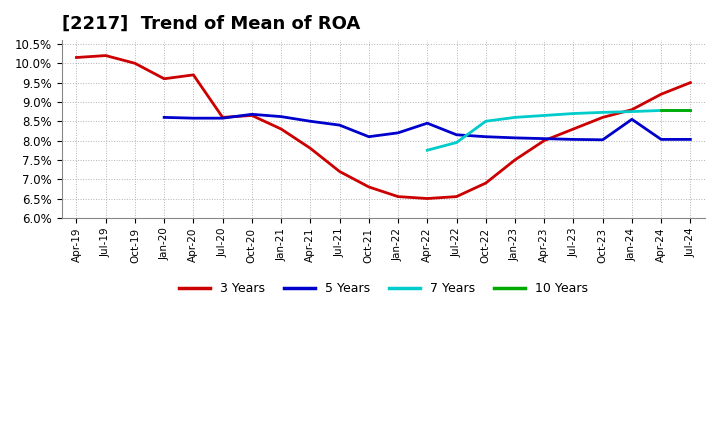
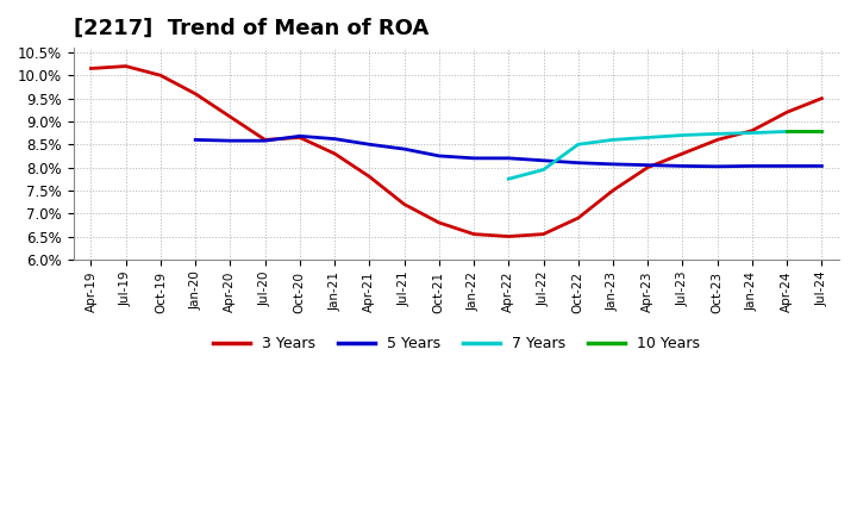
3 Years/Apr-20: 9.70% -> 9.10%
5 Years/Oct-21: 8.10% -> 8.25%
5 Years/Apr-22: 8.45% -> 8.20%
5 Years/Jan-24: 8.55% -> 8.03%
